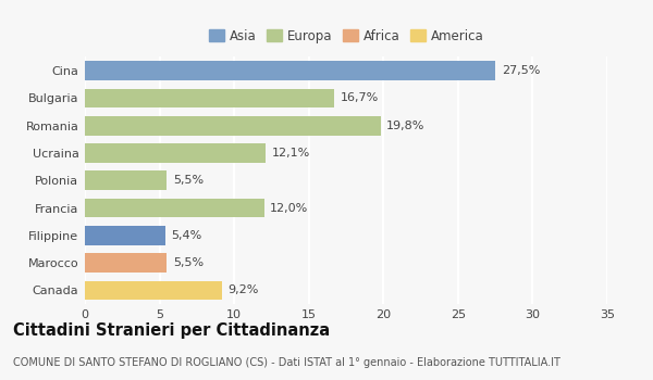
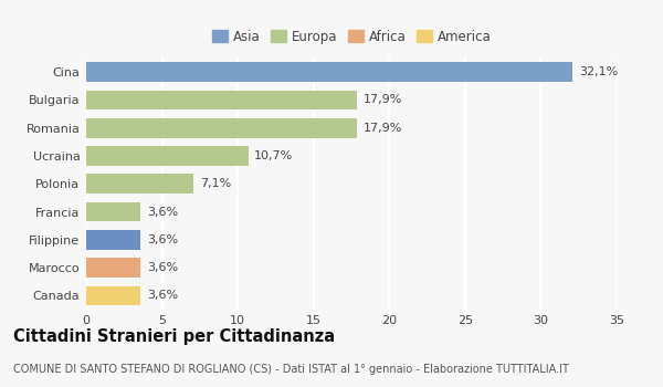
Cina: 27,5% -> 32,1%
Bulgaria: 16,7% -> 17,9%
Romania: 19,8% -> 17,9%
Ucraina: 12,1% -> 10,7%
Polonia: 5,5% -> 7,1%
Francia: 12,0% -> 3,6%
Filippine: 5,4% -> 3,6%
Marocco: 5,5% -> 3,6%
Canada: 9,2% -> 3,6%
